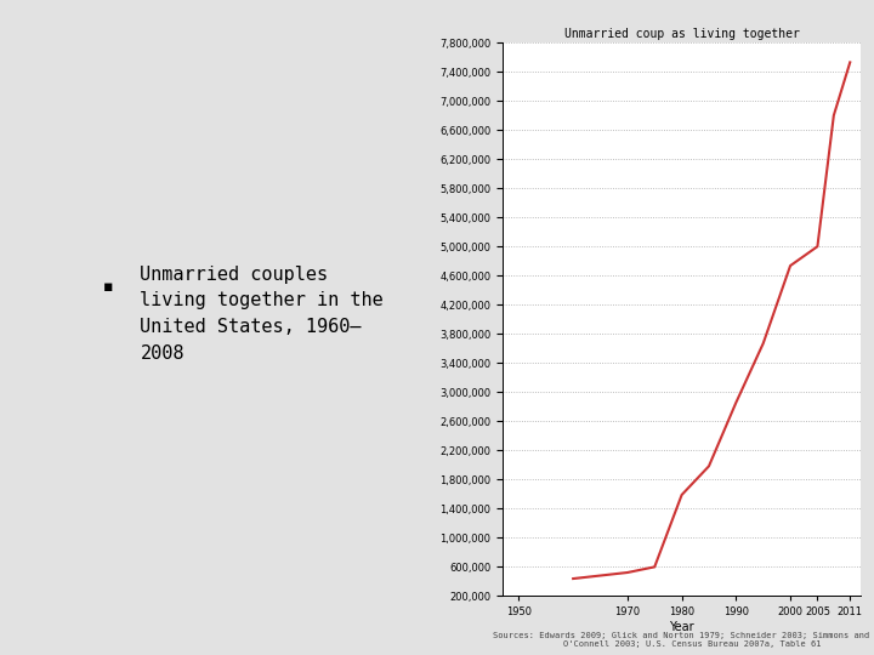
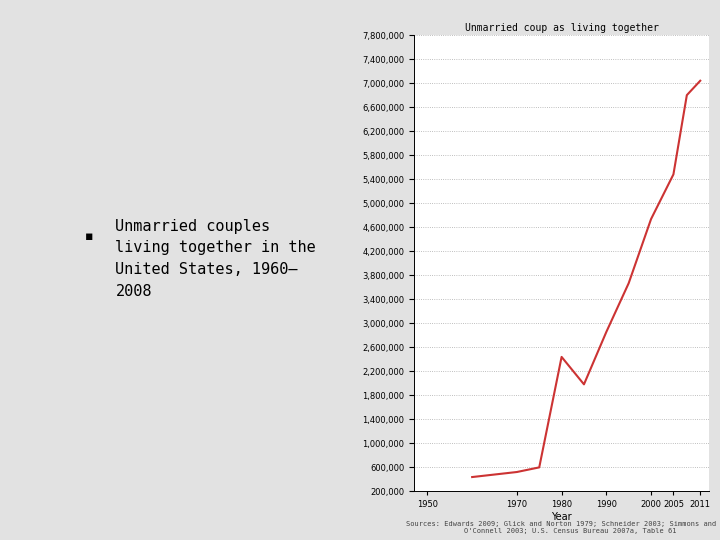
1980: 1,590,000 -> 2,440,000
2005: 5,000,000 -> 5,480,000
2011: 7,530,000 -> 7,040,000
